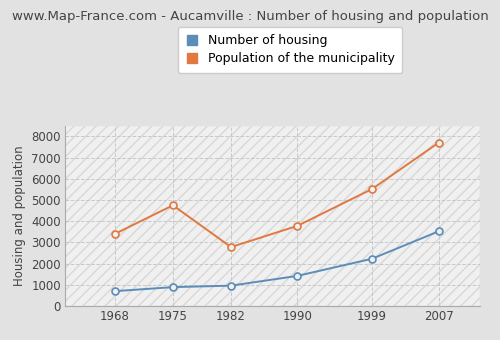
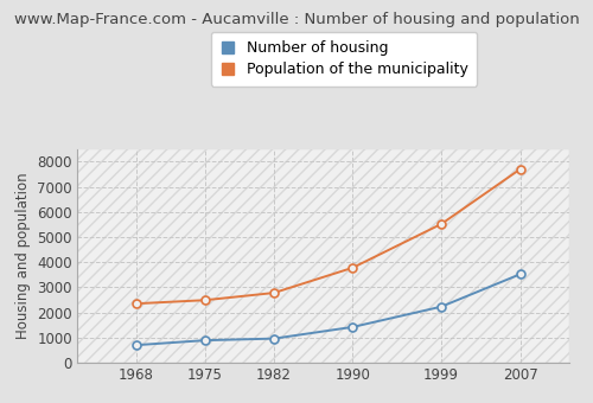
Population of the municipality/1968: 3400 -> 2350
Population of the municipality/1975: 4750 -> 2490
